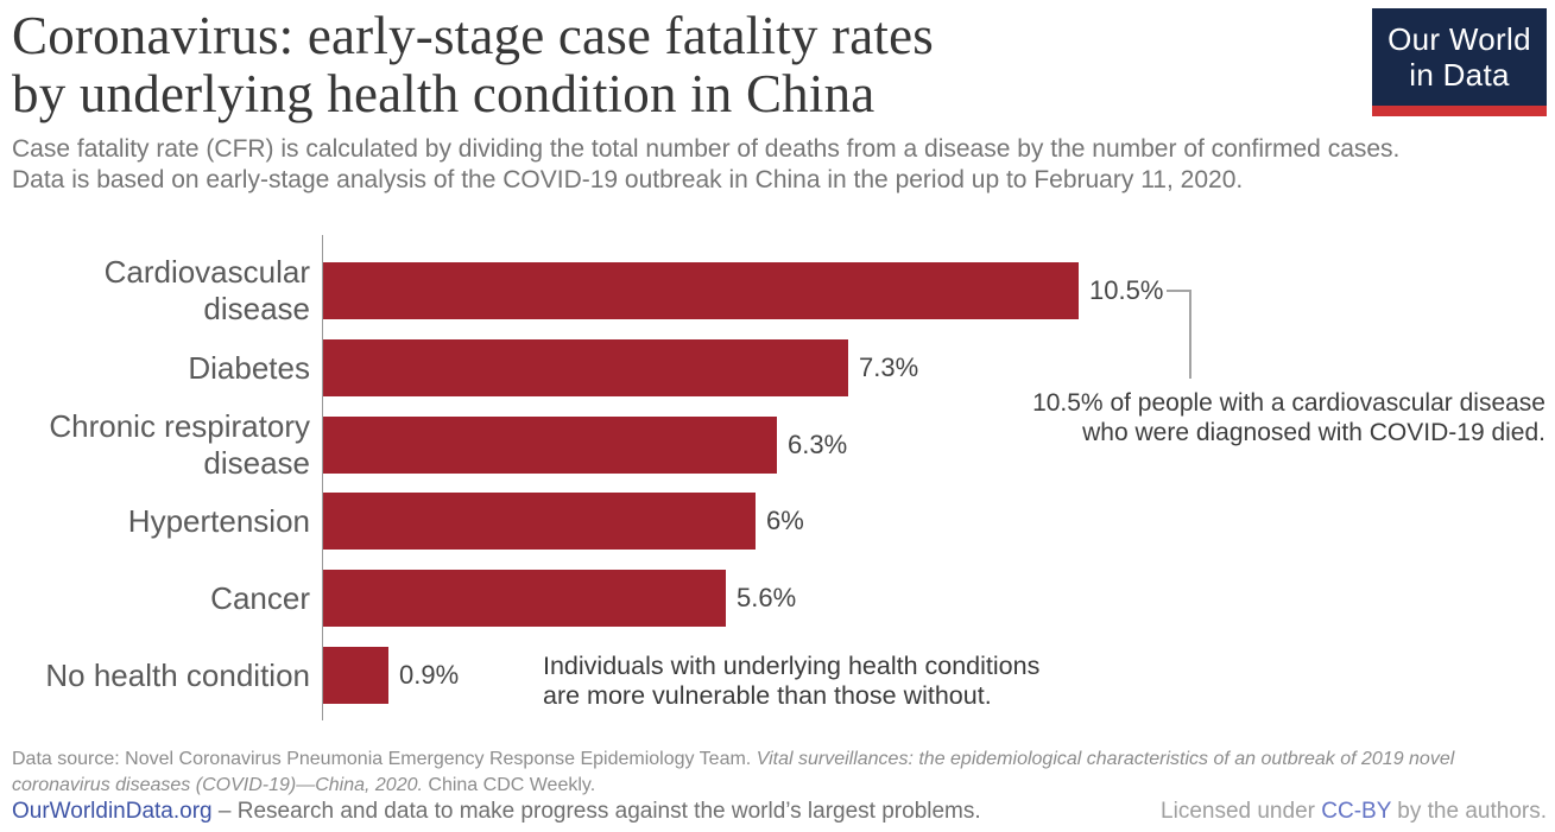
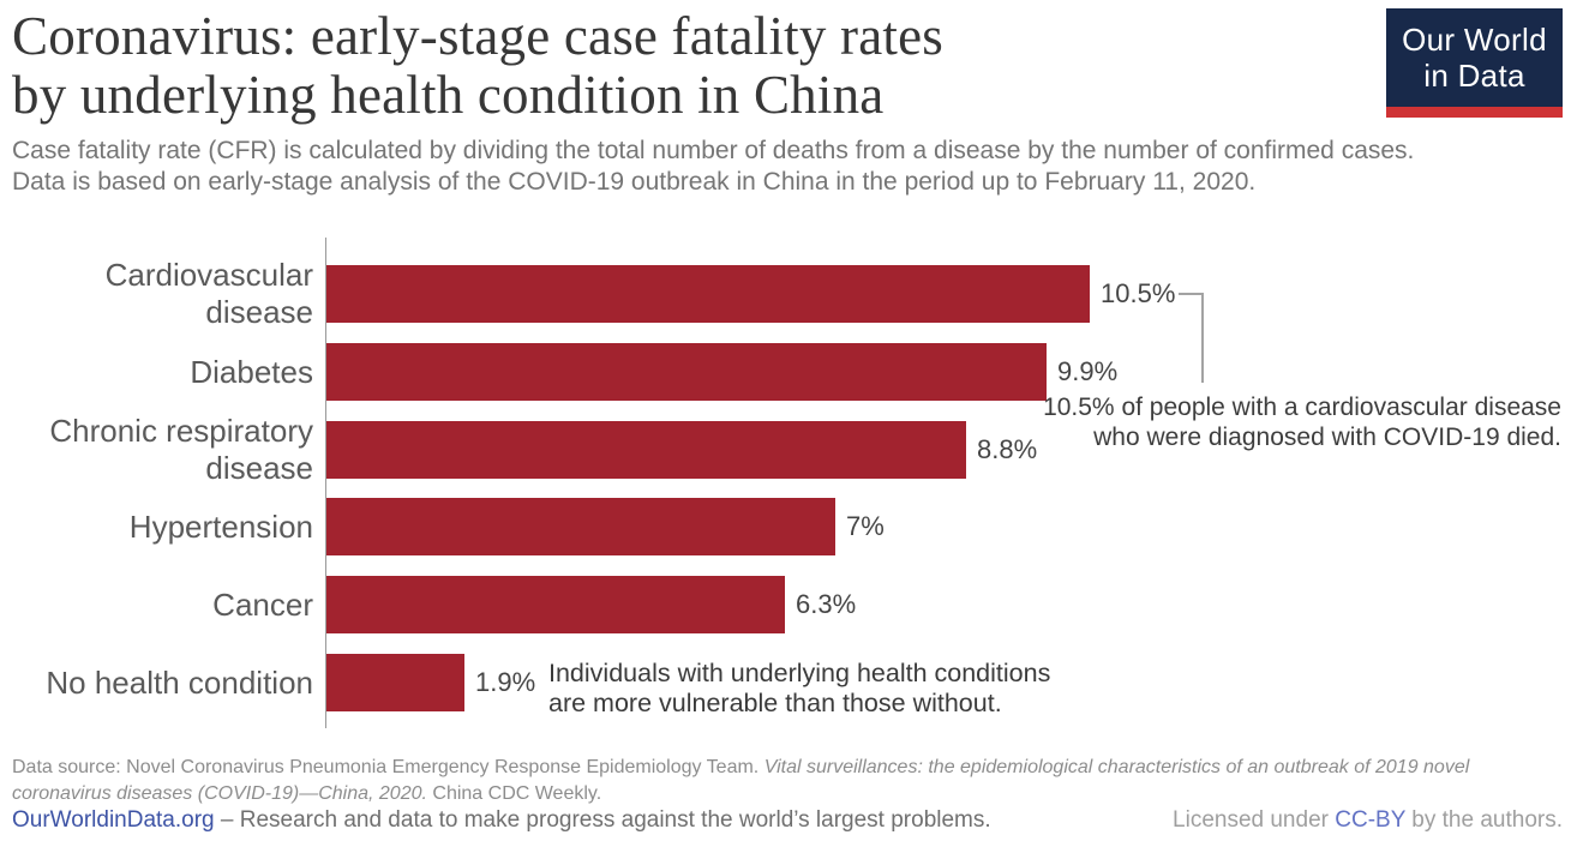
Diabetes: 7.3% -> 9.9%
Chronic respiratory disease: 6.3% -> 8.8%
Hypertension: 6% -> 7%
Cancer: 5.6% -> 6.3%
No health condition: 0.9% -> 1.9%
